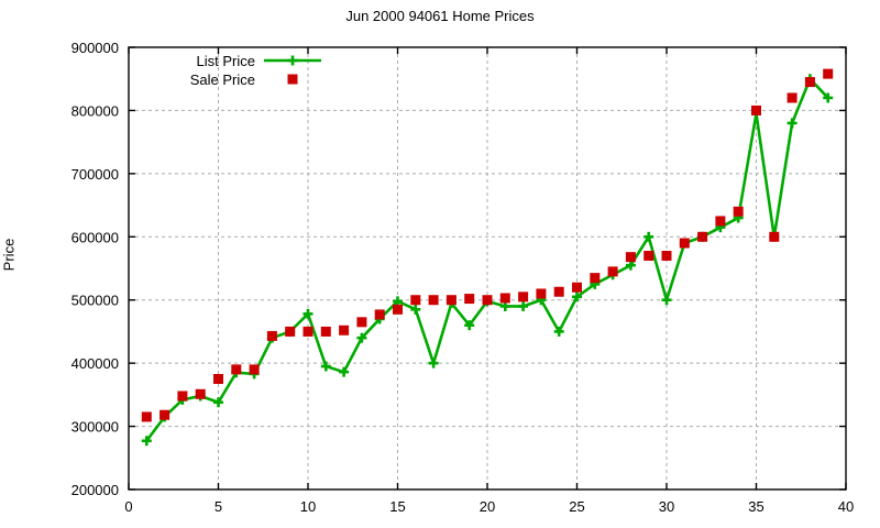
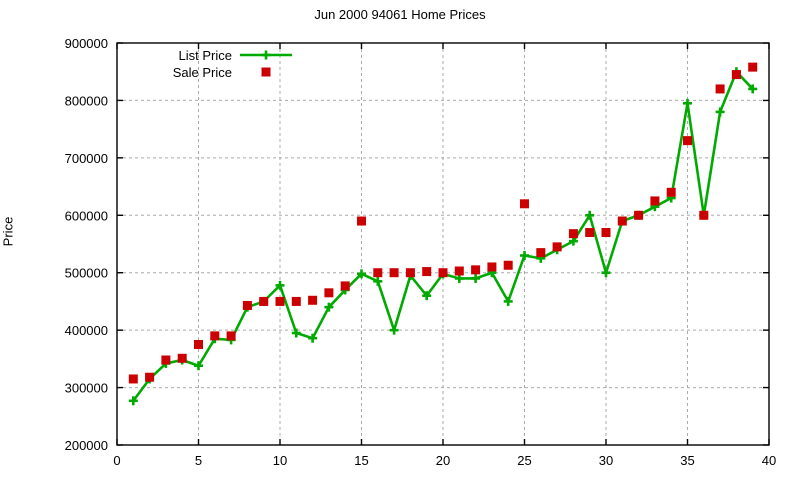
Sale Price/15: 480000 -> 590000
List Price/25: 500000 -> 530000
Sale Price/25: 520000 -> 620000
Sale Price/35: 800000 -> 730000
